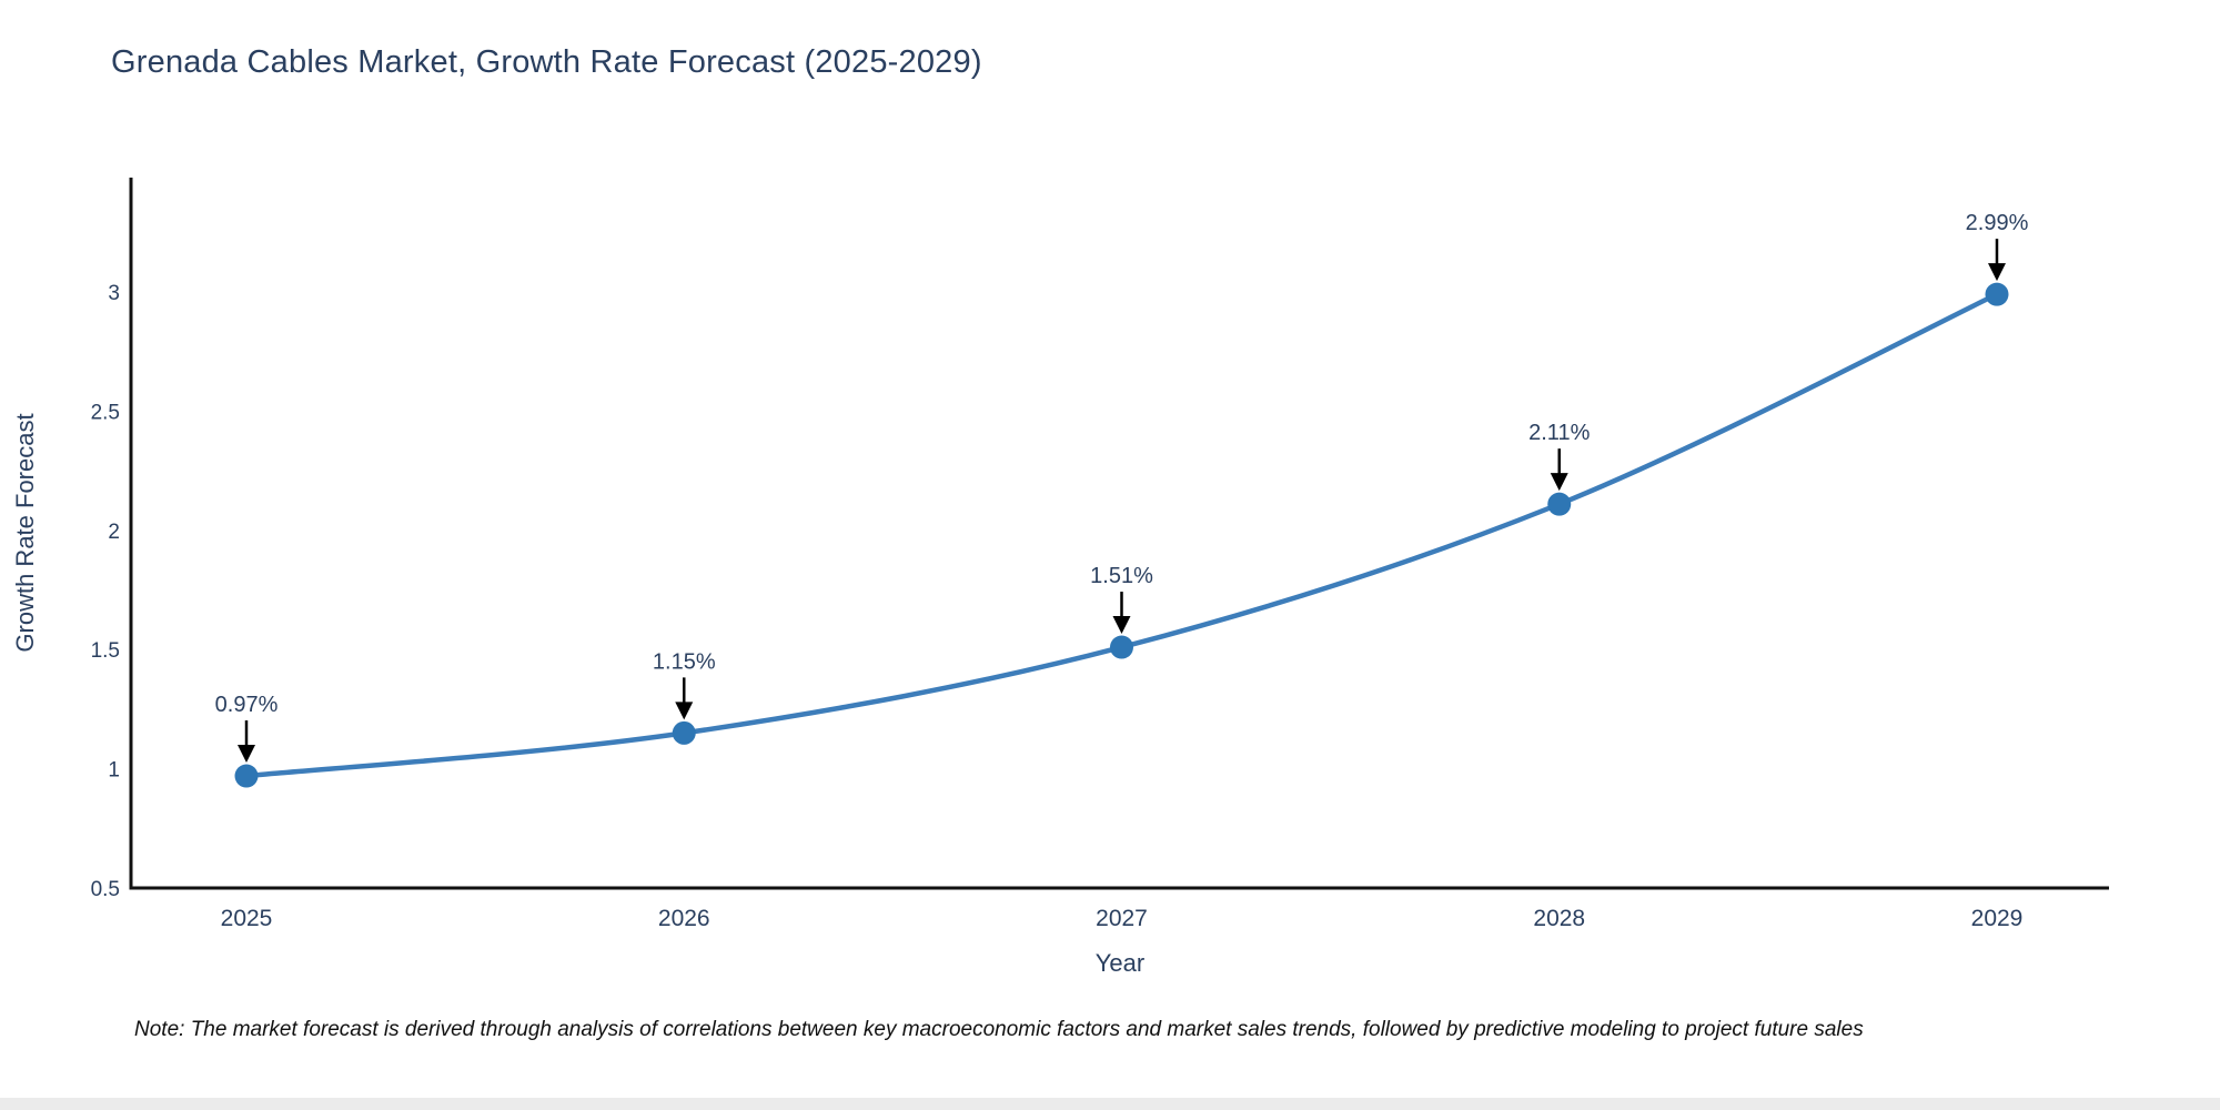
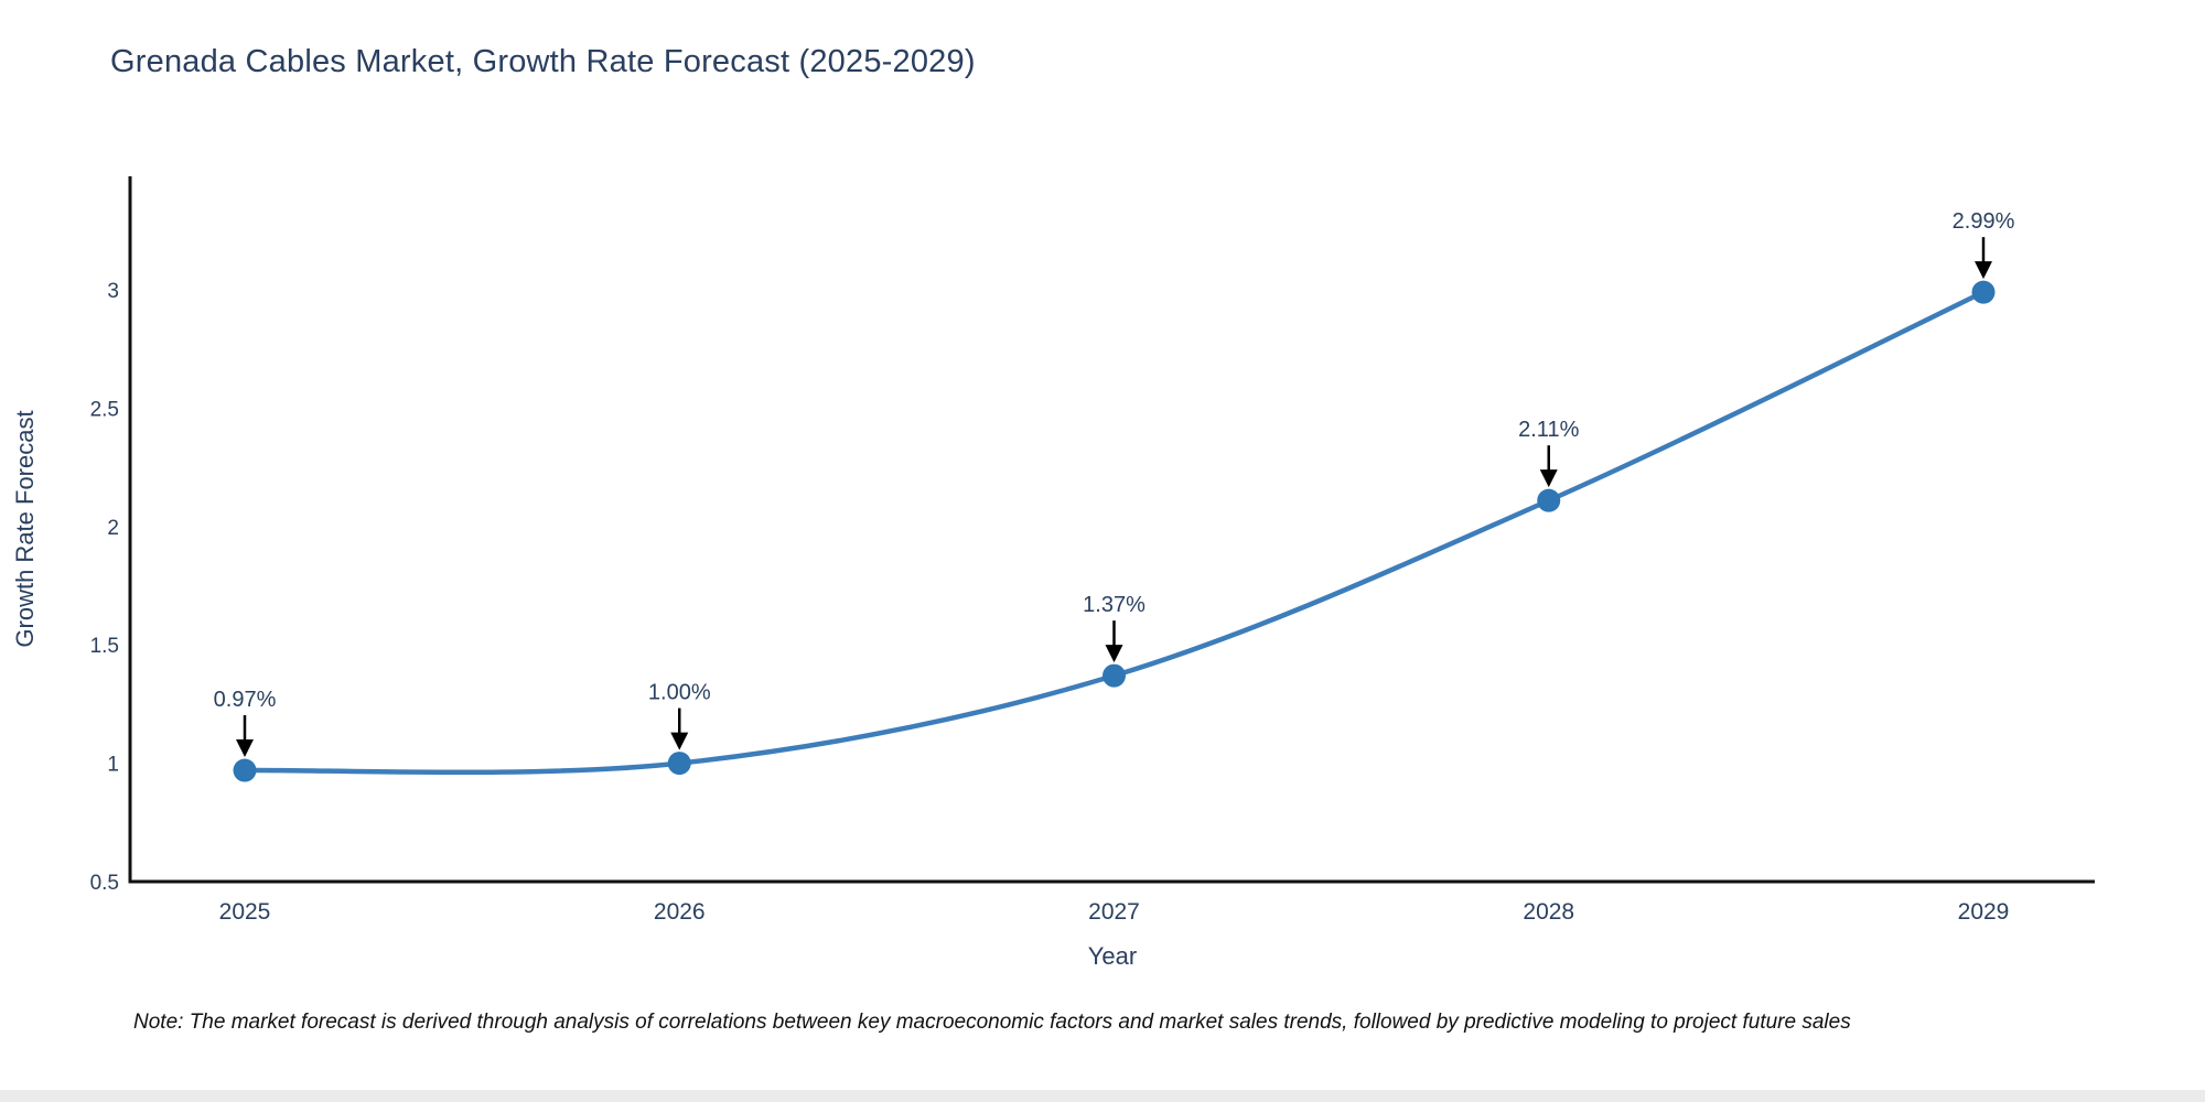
2026: 1.15% -> 1.00%
2027: 1.51% -> 1.37%
